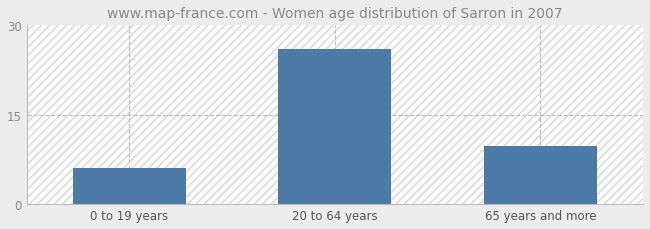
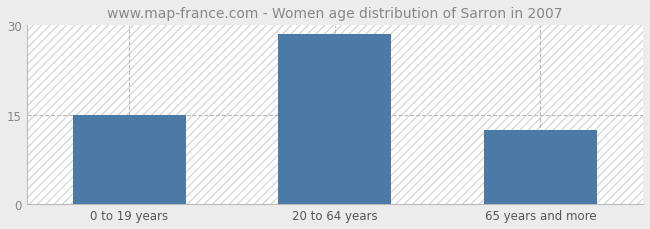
0 to 19 years: 6.0 -> 15.0
20 to 64 years: 26.0 -> 28.5
65 years and more: 9.8 -> 12.5
